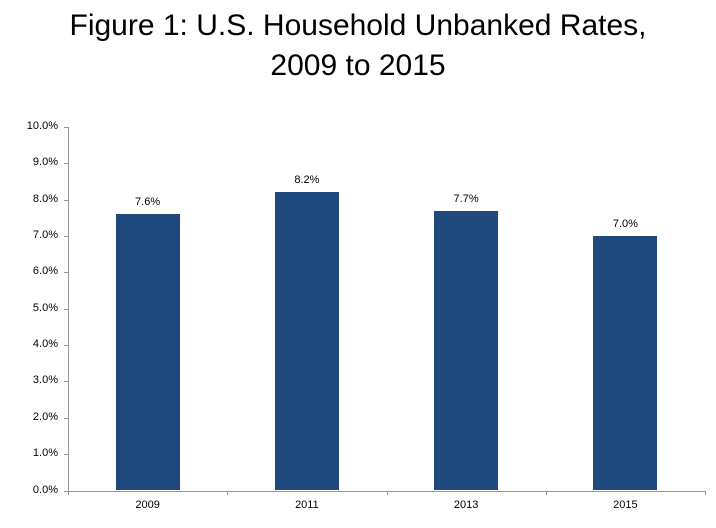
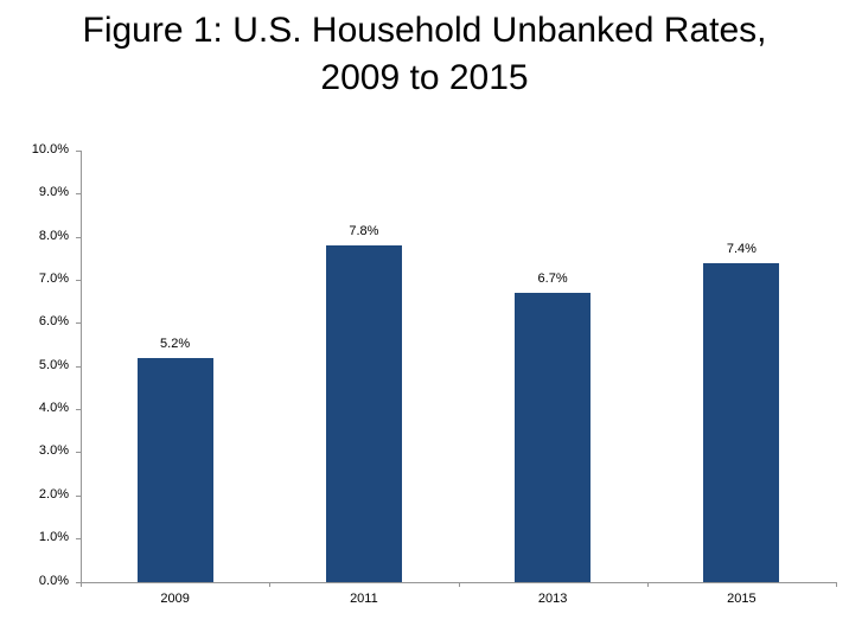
2009: 7.6% -> 5.2%
2011: 8.2% -> 7.8%
2013: 7.7% -> 6.7%
2015: 7.0% -> 7.4%
